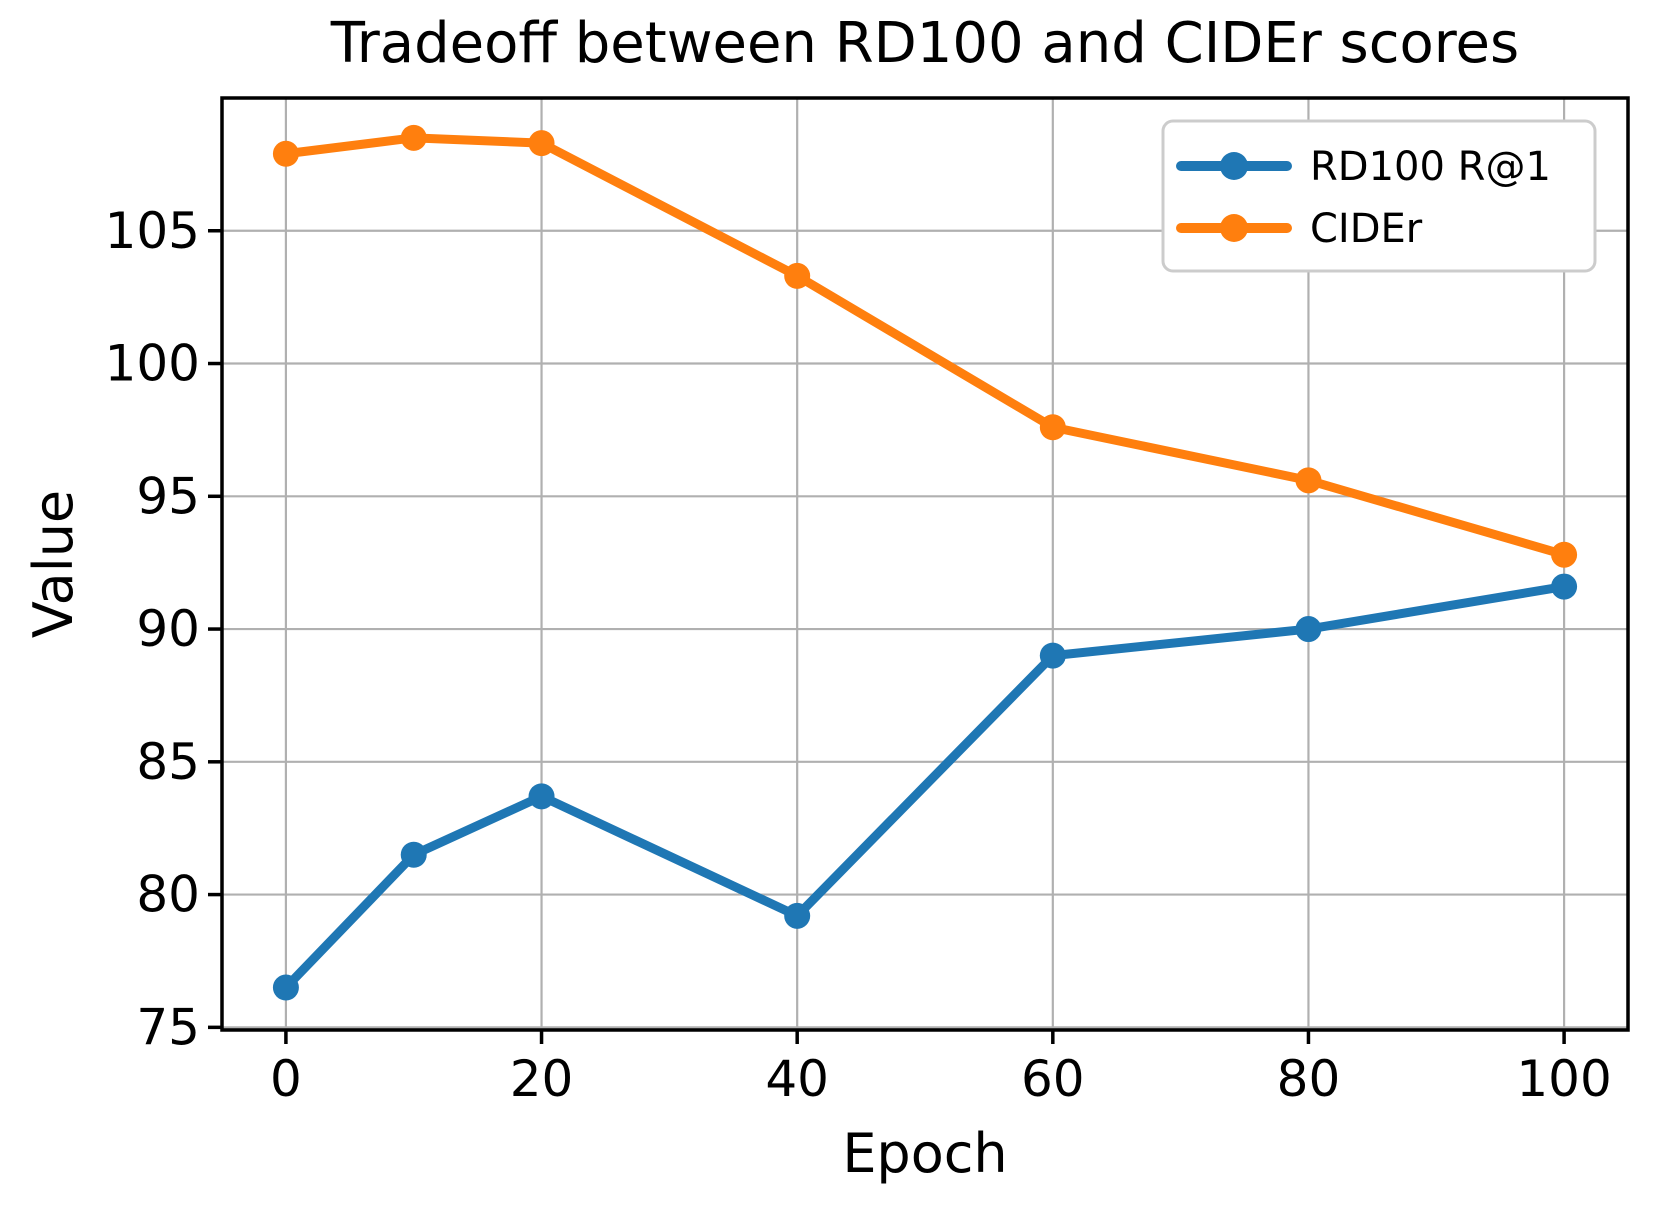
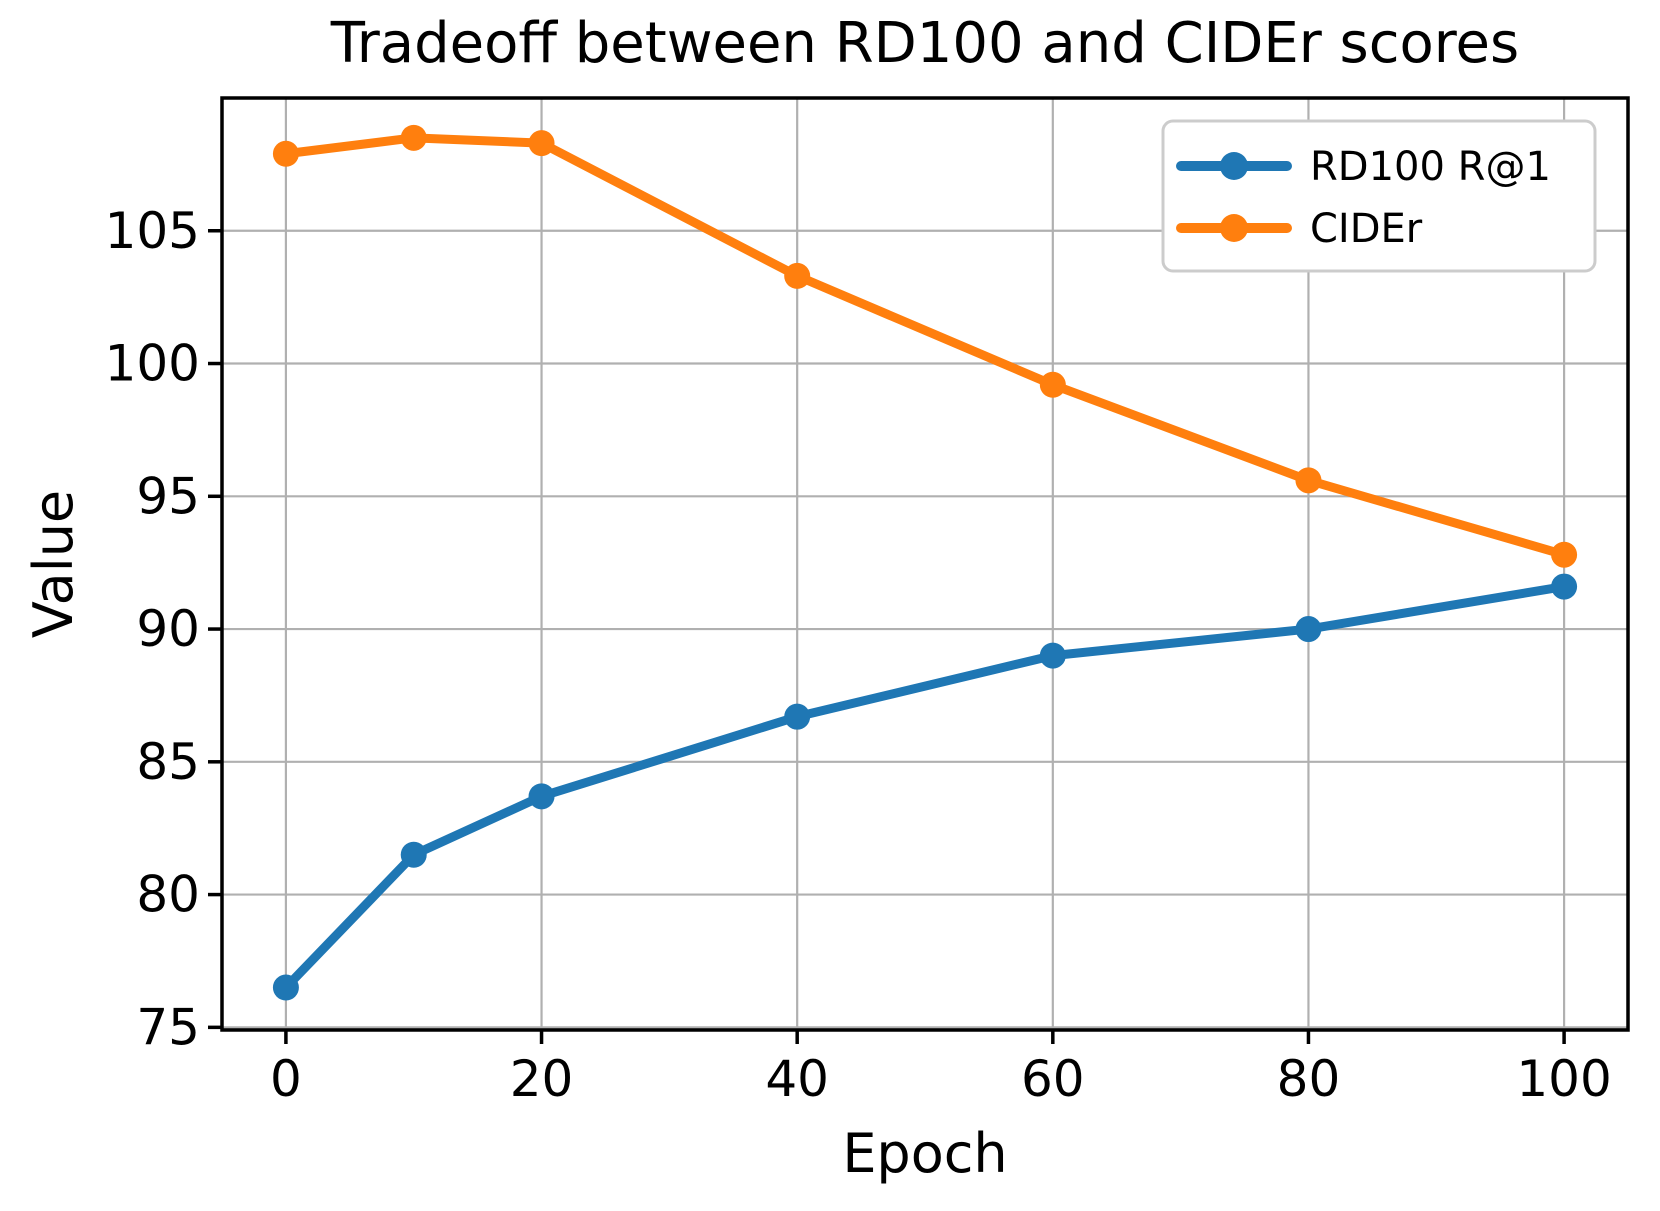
RD100 R@1/40: 79.2 -> 86.7
CIDEr/60: 97.6 -> 99.2
